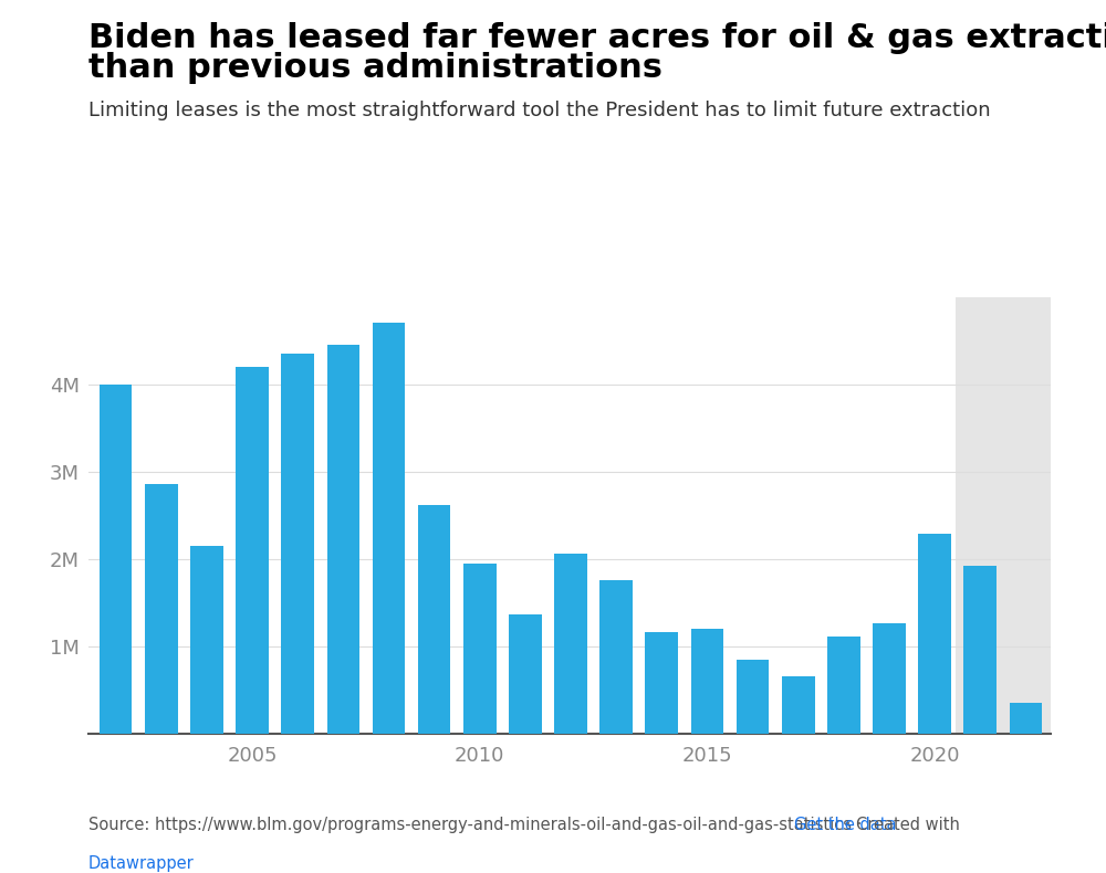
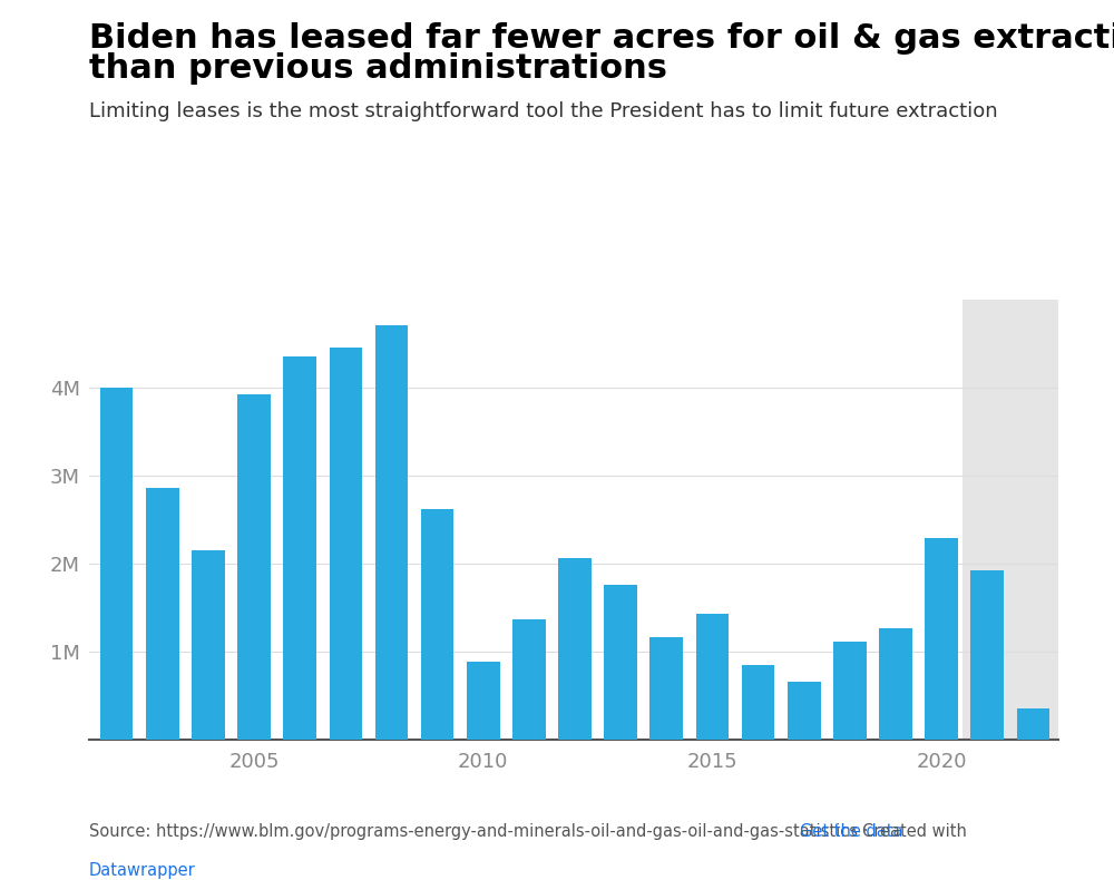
2005: 4.20M -> 3.92M
2010: 1.95M -> 0.88M
2015: 1.20M -> 1.42M
